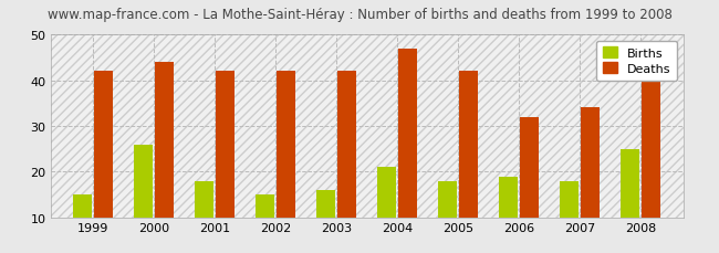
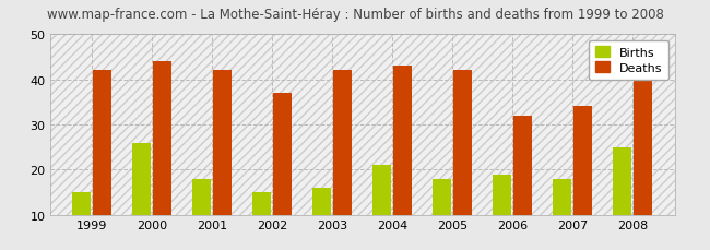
Deaths/2002: 42 -> 37
Deaths/2004: 47 -> 43
